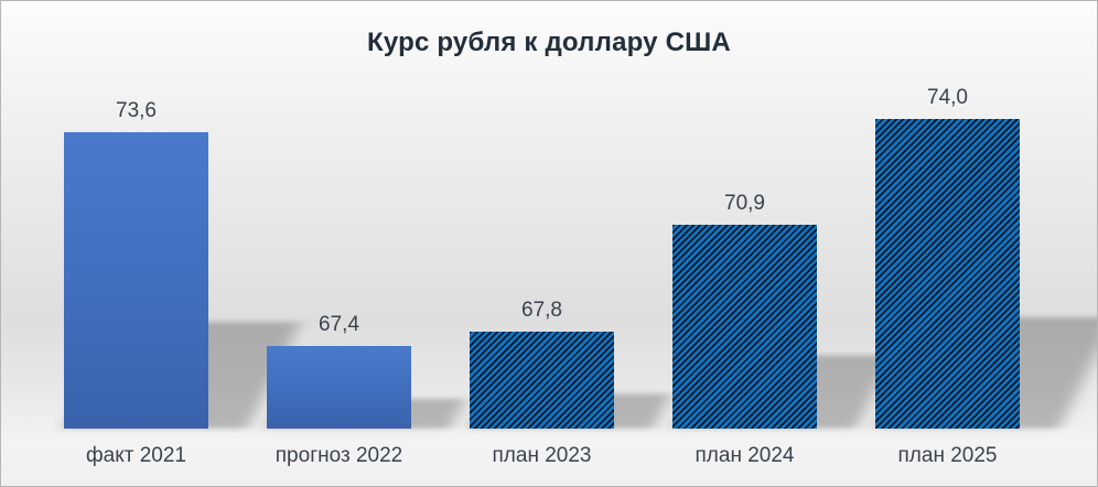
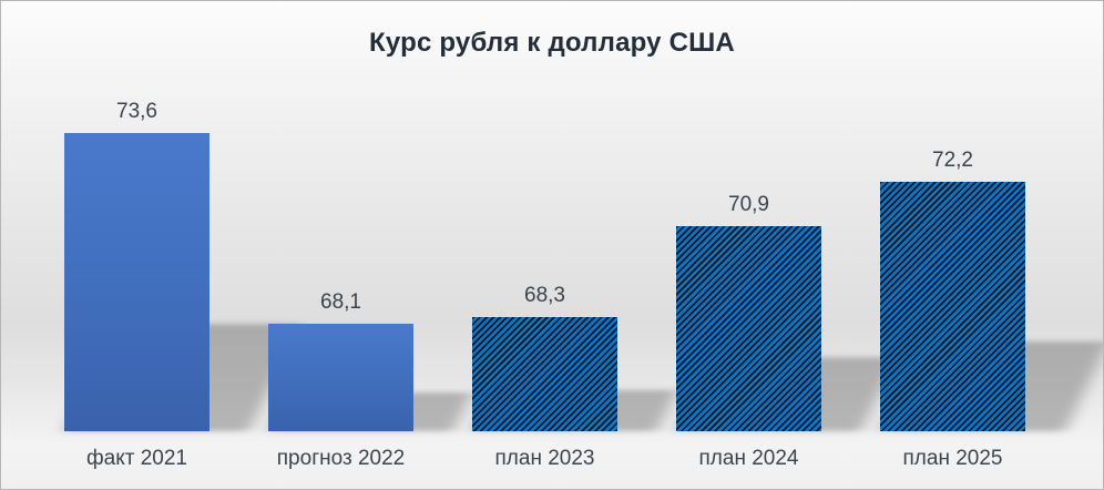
прогноз 2022: 67,4 -> 68,1
план 2023: 67,8 -> 68,3
план 2025: 74,0 -> 72,2
